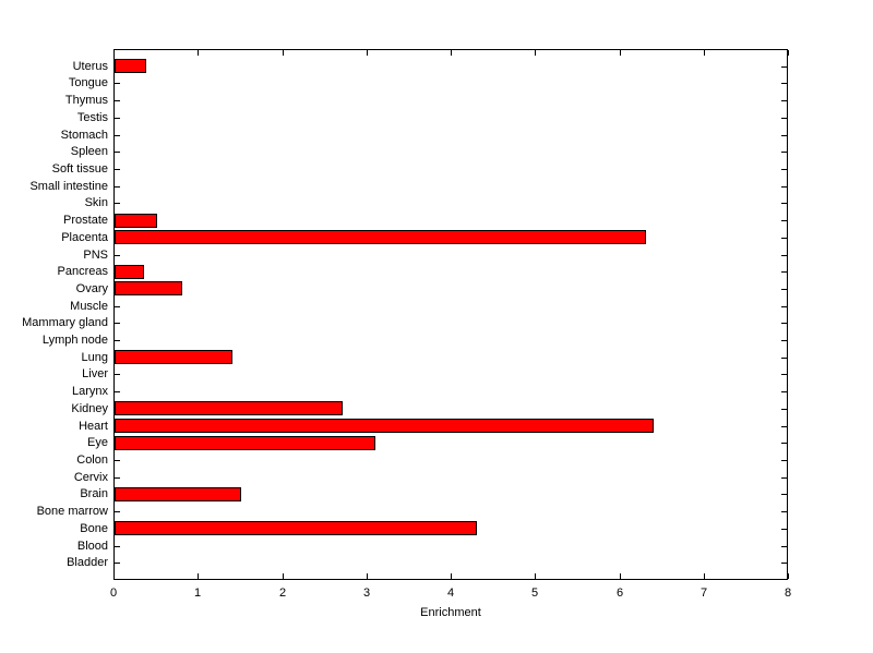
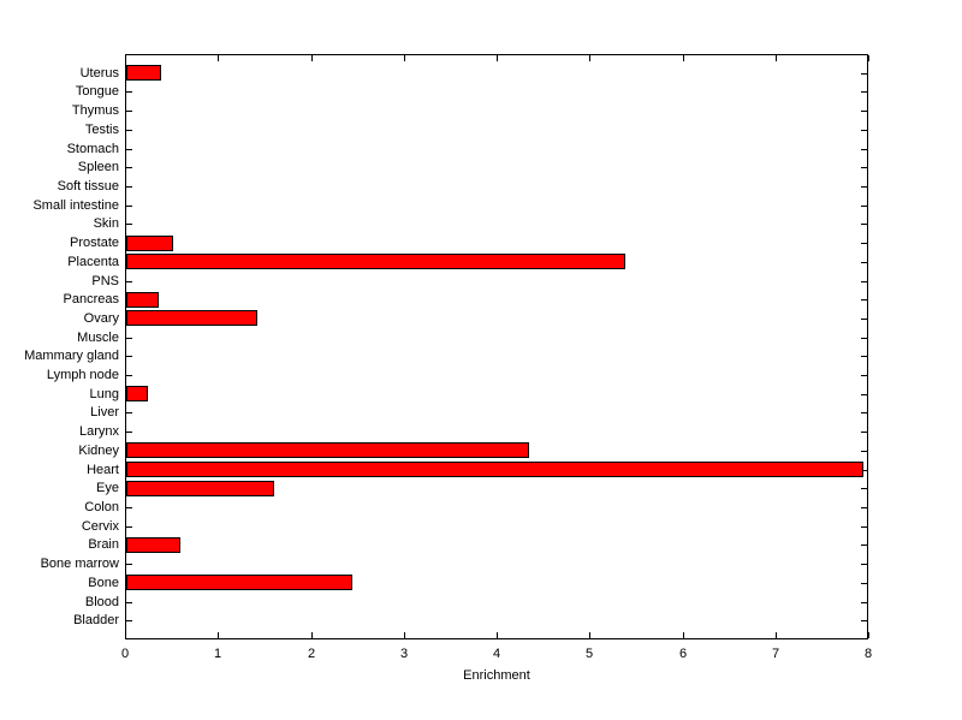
Placenta: 6.3 -> 5.4
Ovary: 0.8 -> 1.4
Lung: 1.4 -> 0.2
Kidney: 2.7 -> 4.3
Heart: 6.4 -> 7.9
Eye: 3.1 -> 1.6
Brain: 1.5 -> 0.6
Bone: 4.3 -> 2.4
